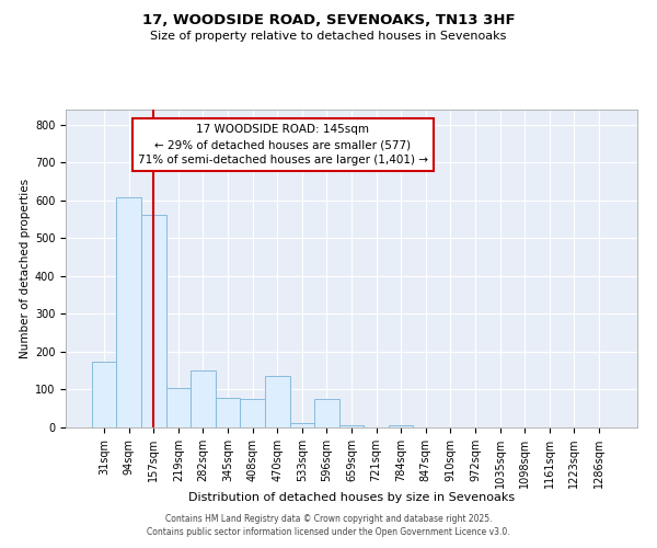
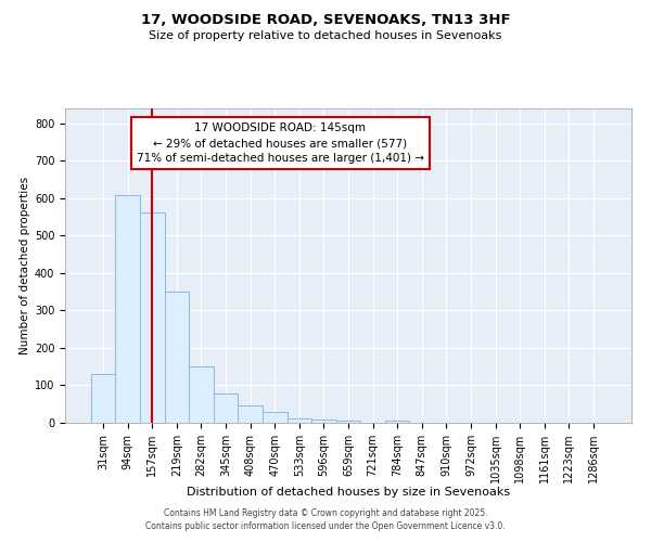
31sqm: 175 -> 130
219sqm: 105 -> 350
408sqm: 75 -> 47
470sqm: 135 -> 30
596sqm: 75 -> 10
